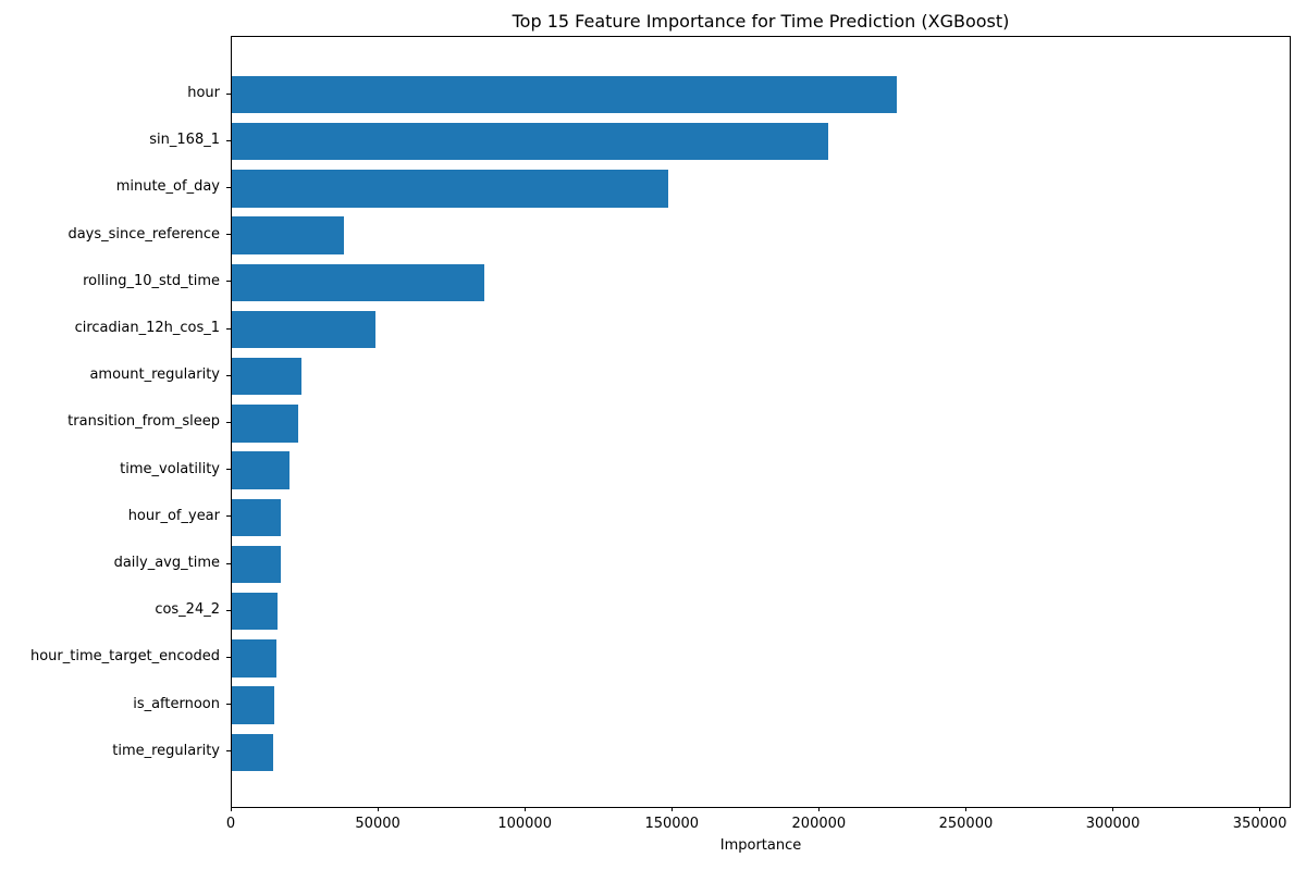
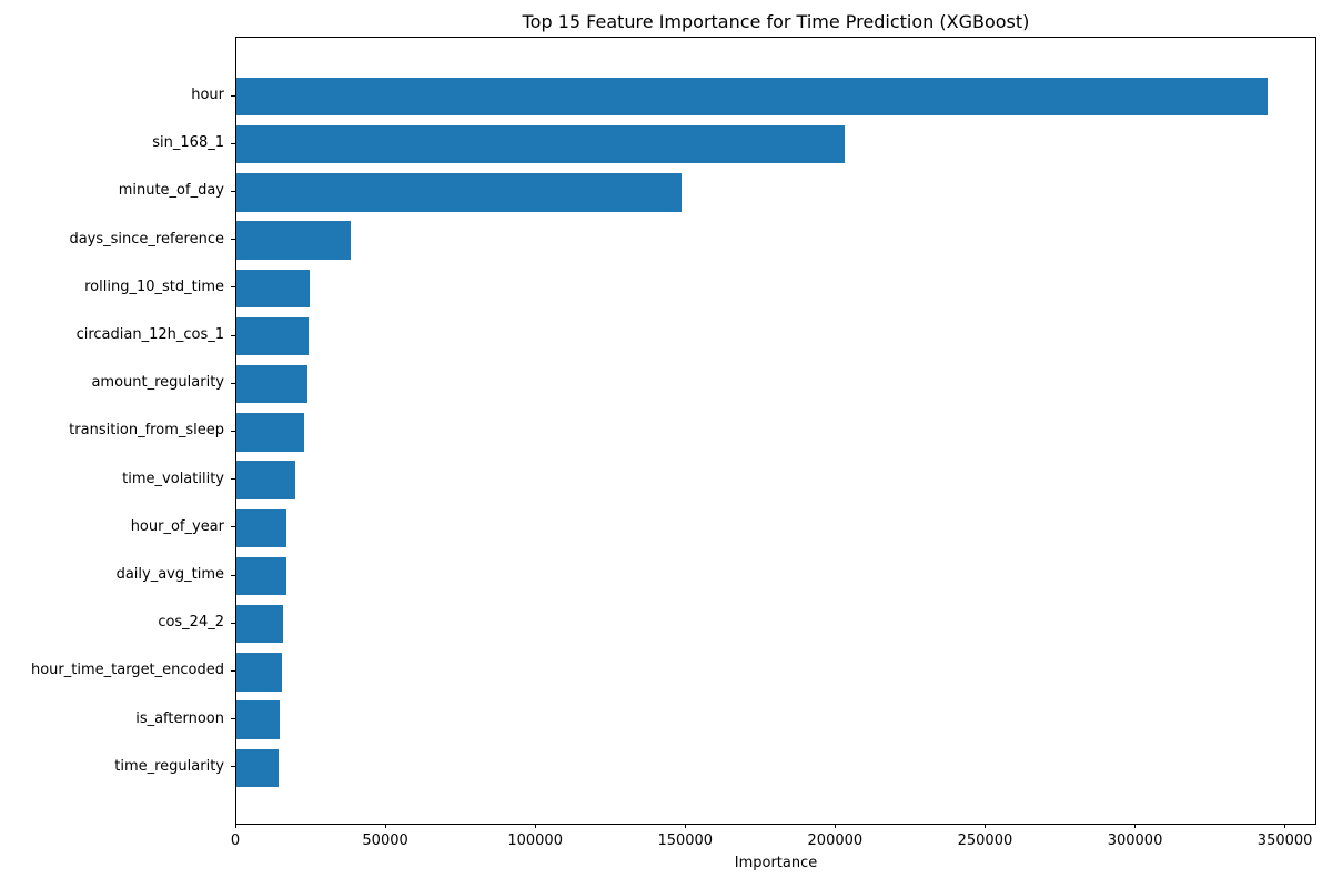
hour: 226000 -> 344000
rolling_10_std_time: 86000 -> 24000
circadian_12h_cos_1: 49000 -> 24000
